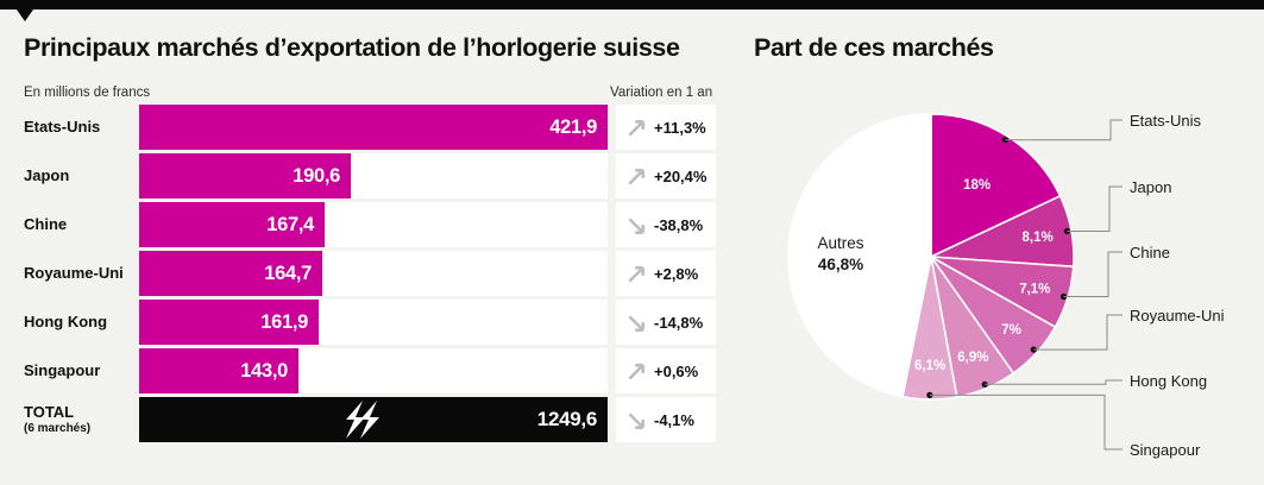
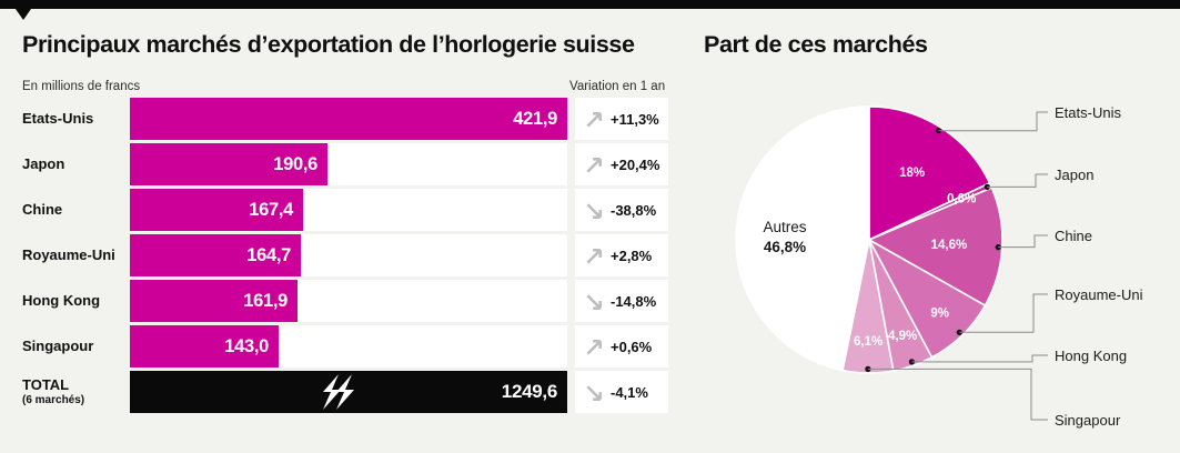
Part de ces marchés/Japon: 8,1% -> 0,6%
Part de ces marchés/Chine: 7,1% -> 14,6%
Part de ces marchés/Royaume-Uni: 7% -> 9%
Part de ces marchés/Hong Kong: 6,9% -> 4,9%
